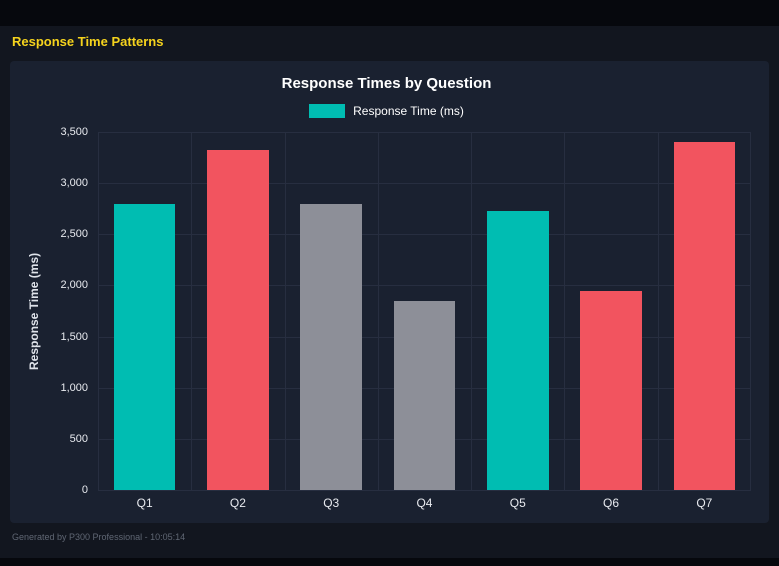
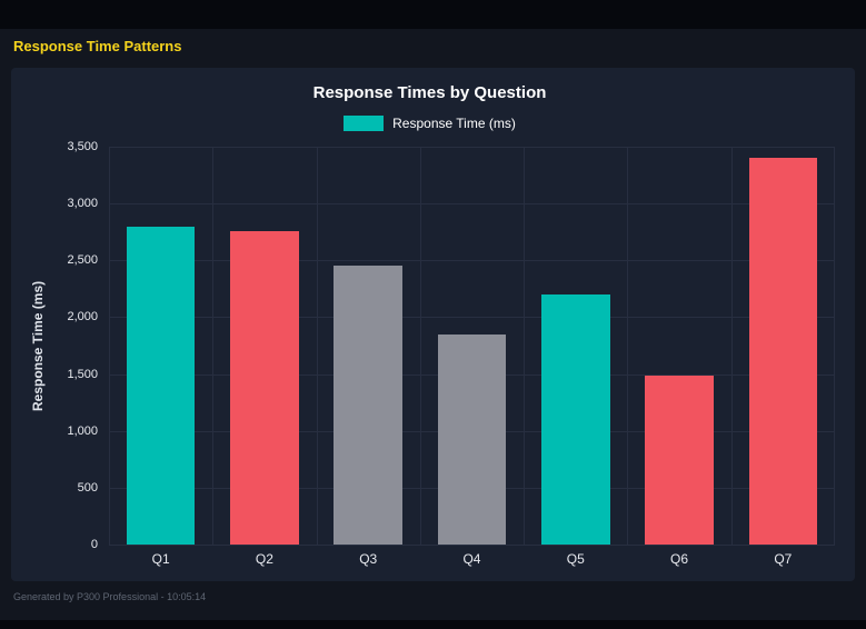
Q2: 3320 -> 2760
Q3: 2800 -> 2450
Q5: 2730 -> 2200
Q6: 1950 -> 1490
